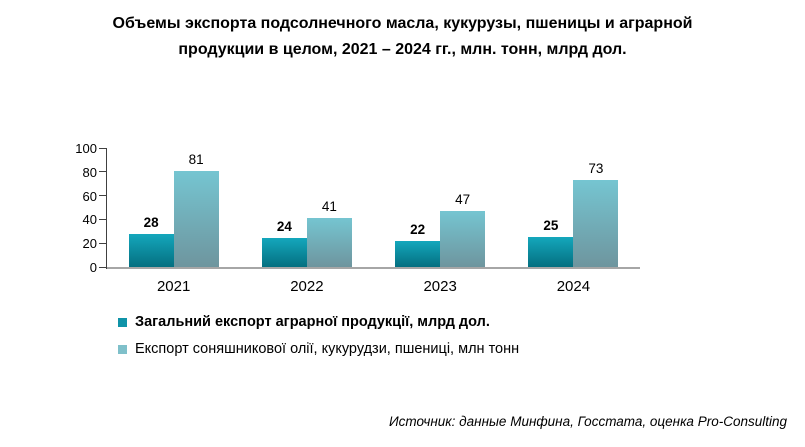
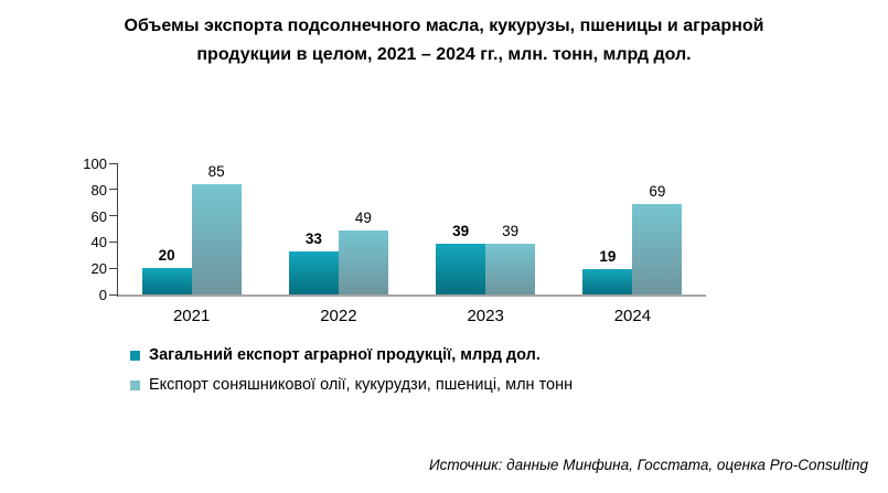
Загальний експорт аграрної продукції, млрд дол./2021: 28 -> 20
Експорт соняшникової олії, кукурудзи, пшениці, млн тонн/2021: 81 -> 85
Загальний експорт аграрної продукції, млрд дол./2022: 24 -> 33
Експорт соняшникової олії, кукурудзи, пшениці, млн тонн/2022: 41 -> 49
Загальний експорт аграрної продукції, млрд дол./2023: 22 -> 39
Експорт соняшникової олії, кукурудзи, пшениці, млн тонн/2023: 47 -> 39
Загальний експорт аграрної продукції, млрд дол./2024: 25 -> 19
Експорт соняшникової олії, кукурудзи, пшениці, млн тонн/2024: 73 -> 69
